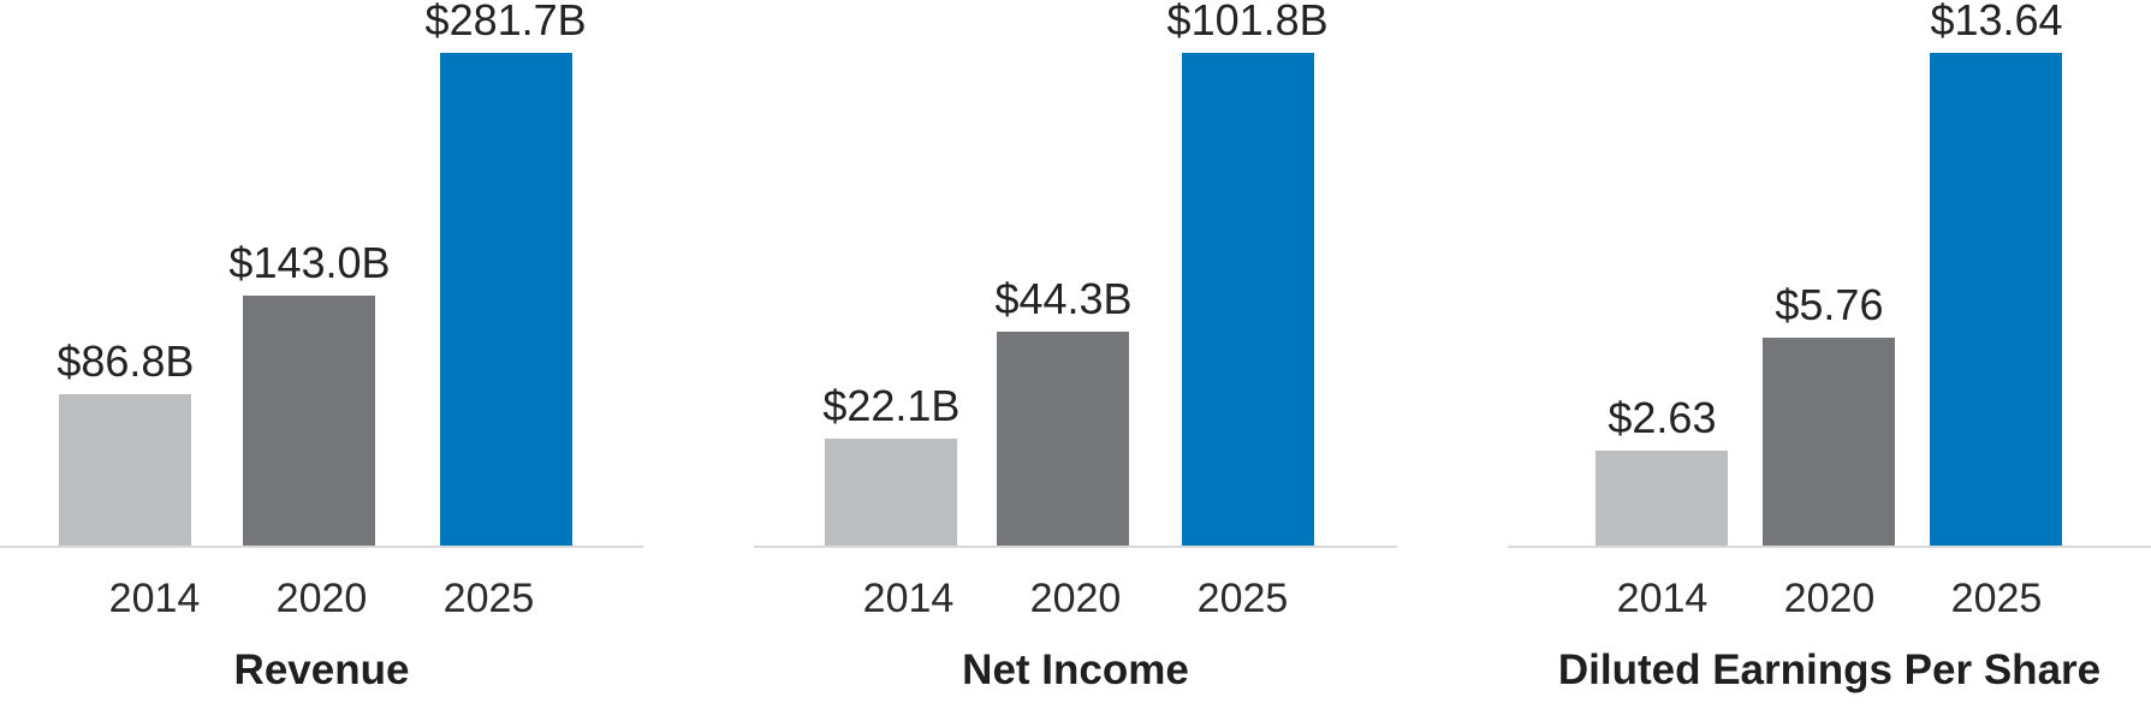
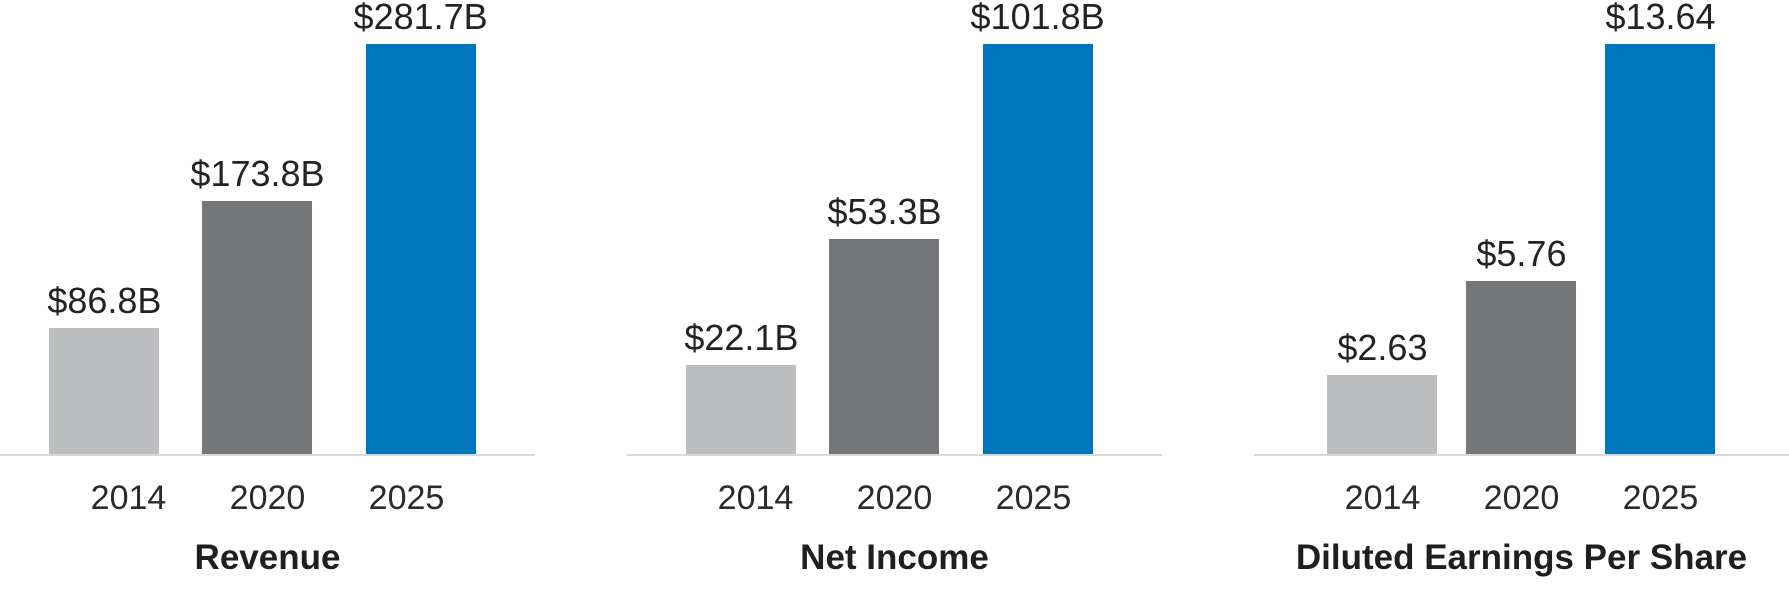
Revenue/2020: $143.0B -> $173.8B
Net Income/2020: $44.3B -> $53.3B
